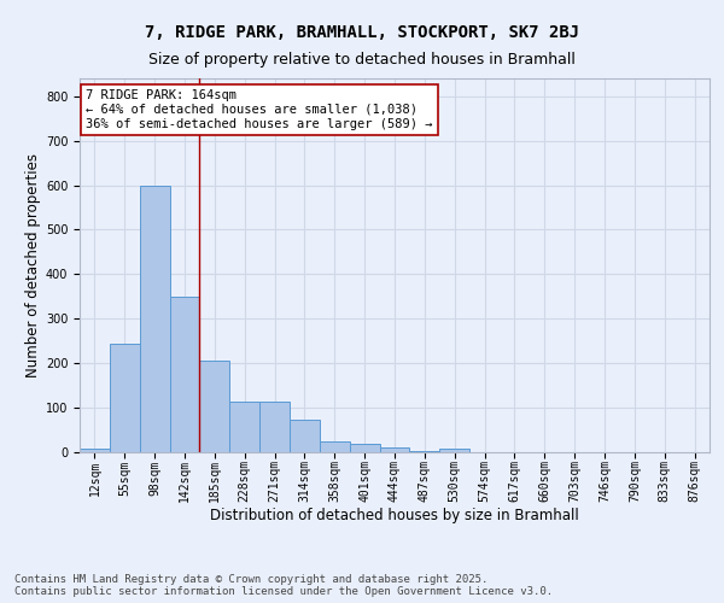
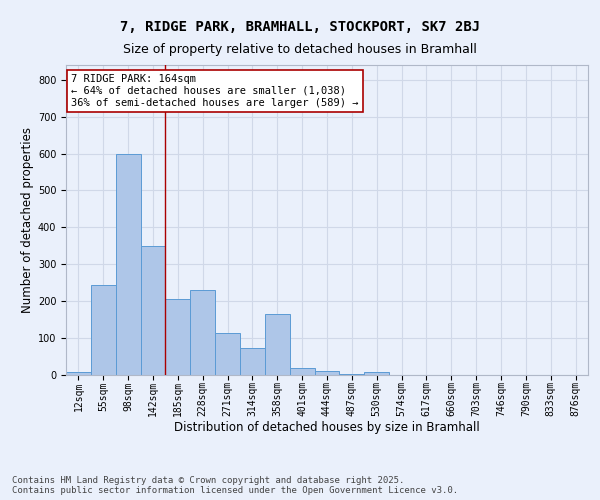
228sqm: 115 -> 230
358sqm: 25 -> 165
